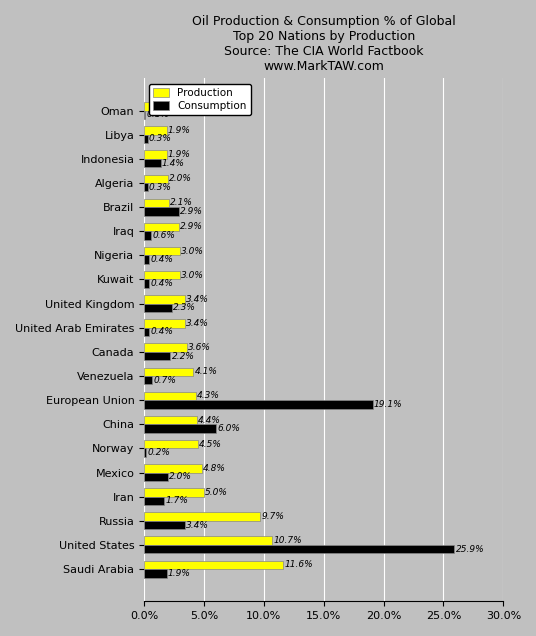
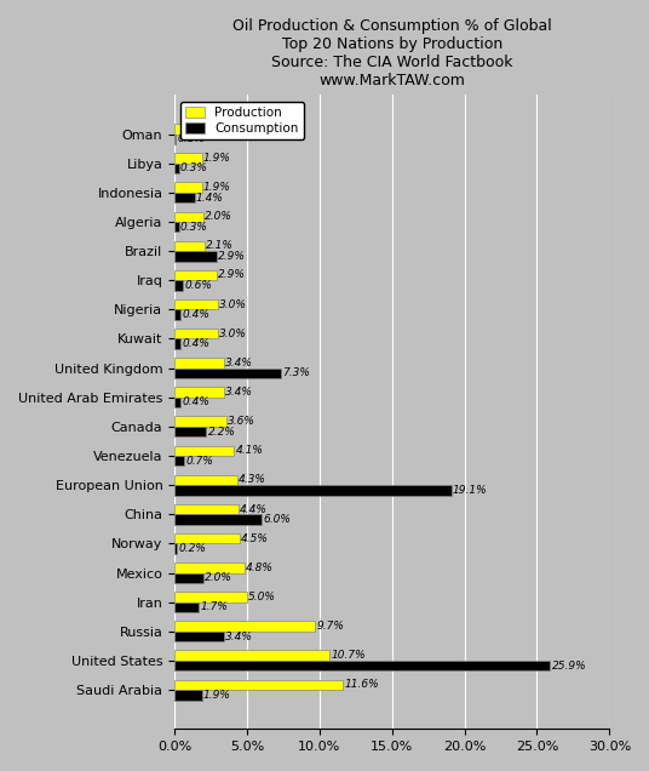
Consumption/United Kingdom: 2.3% -> 7.3%
